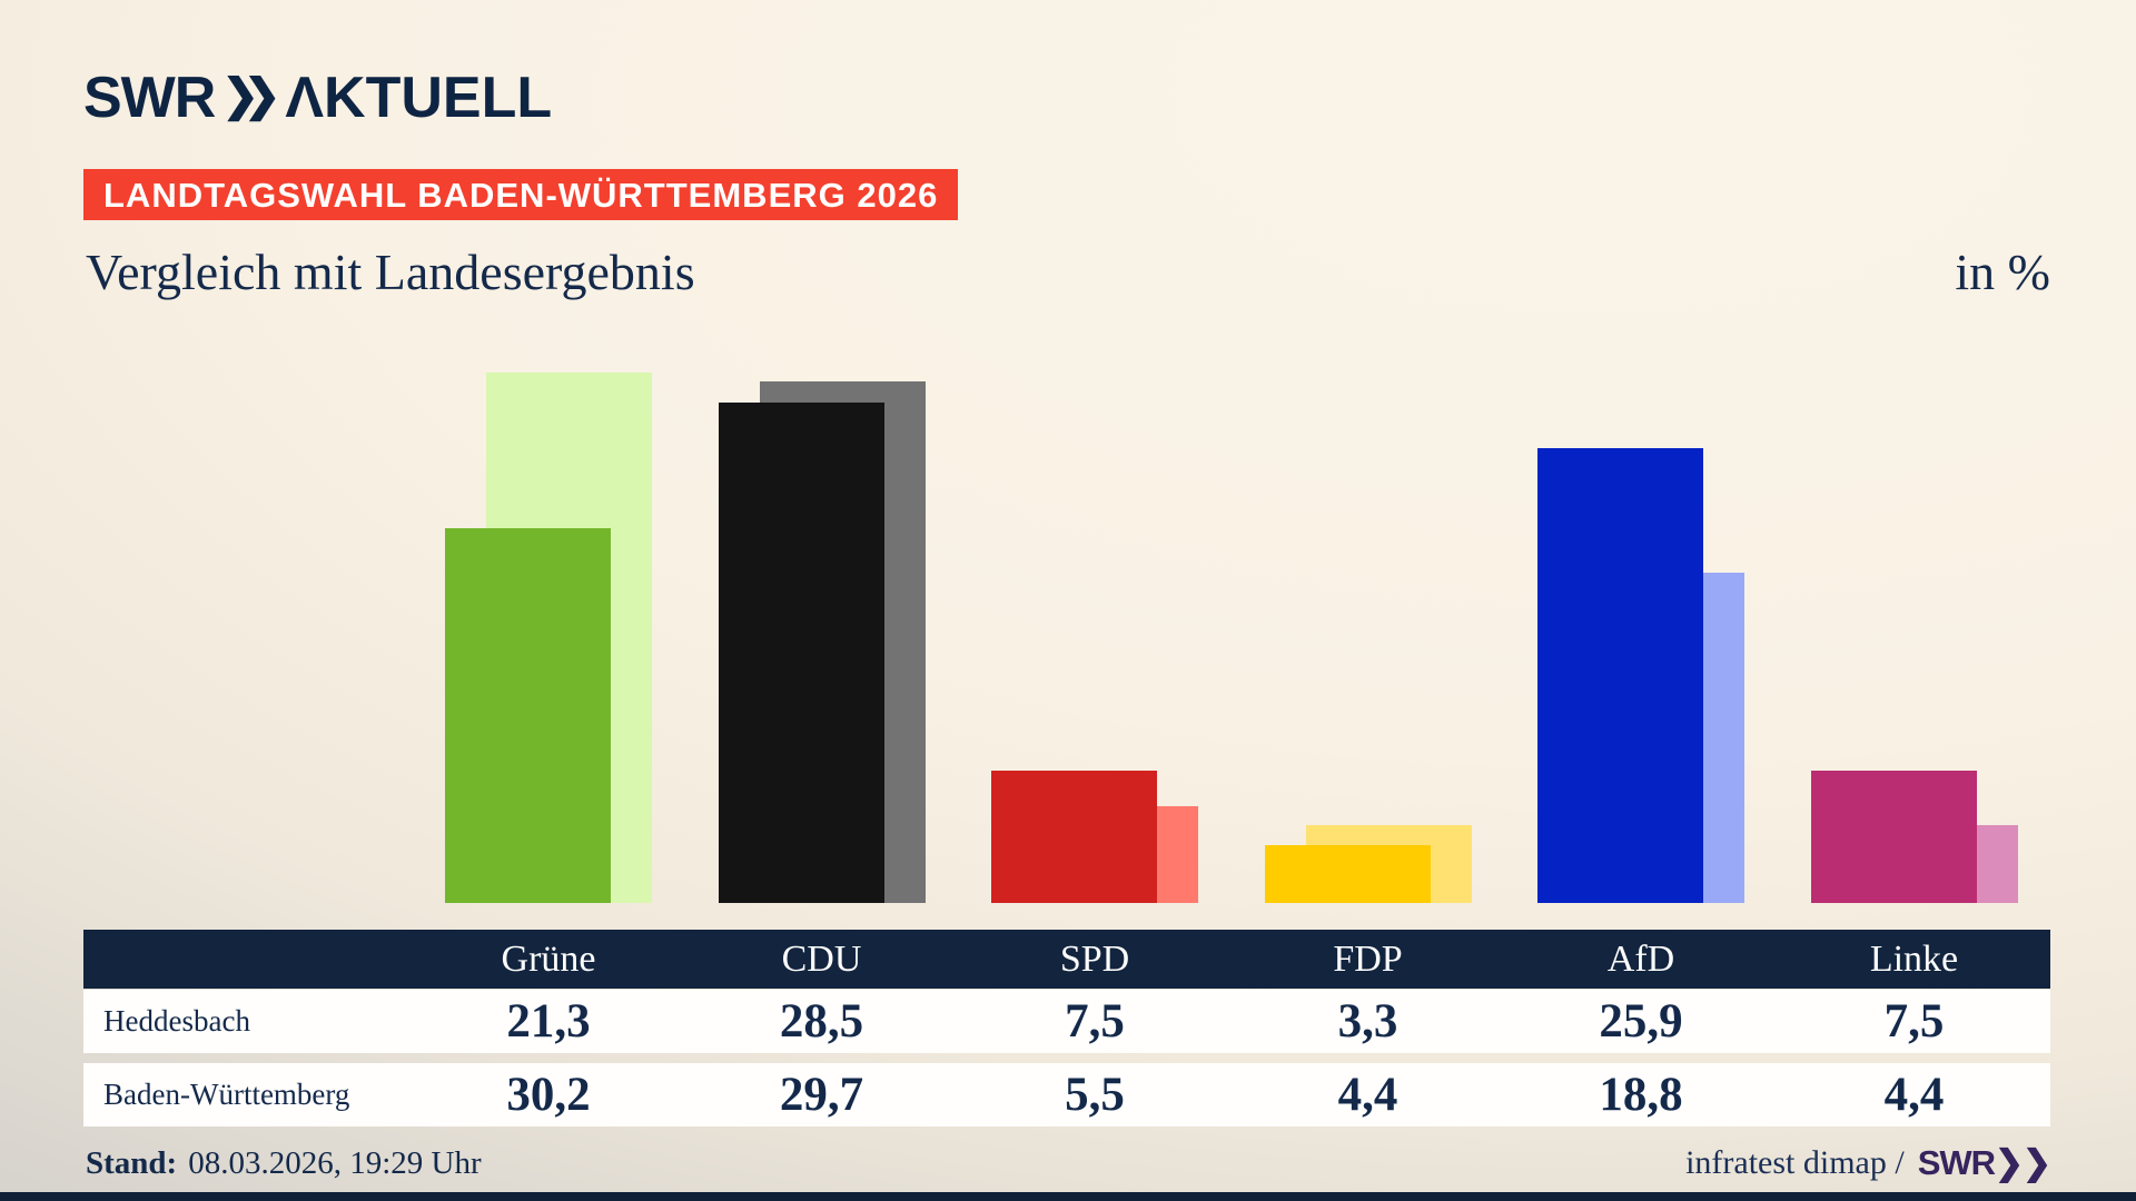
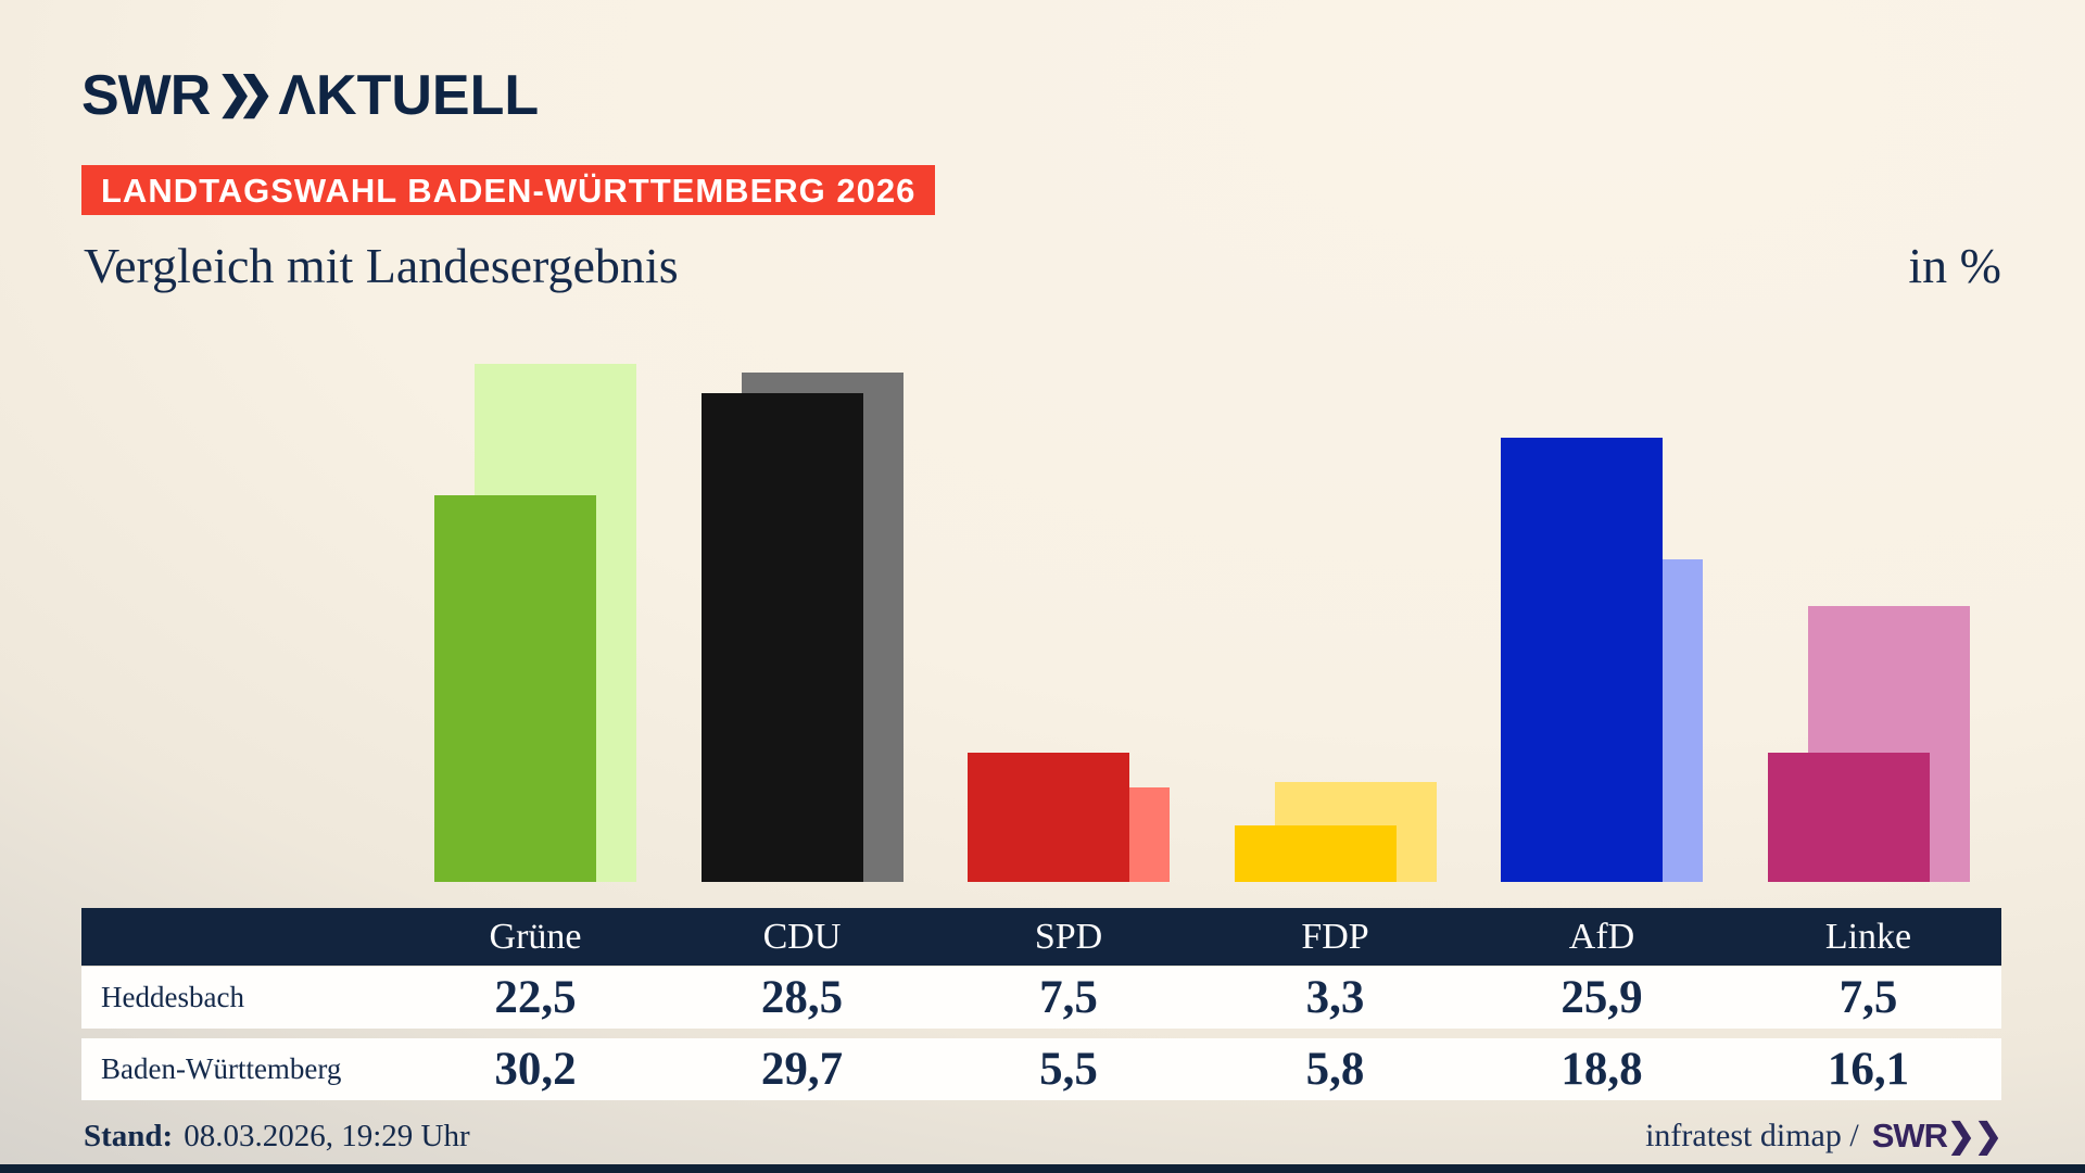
Heddesbach/Grüne: 21,3 -> 22,5
Baden-Württemberg/FDP: 4,4 -> 5,8
Baden-Württemberg/Linke: 4,4 -> 16,1
